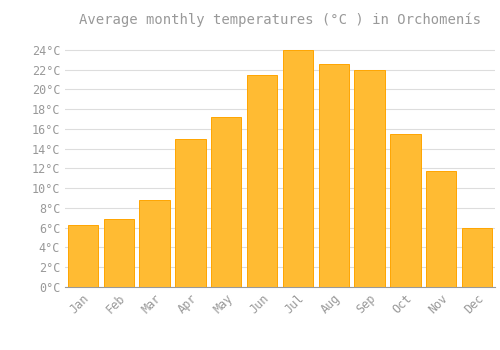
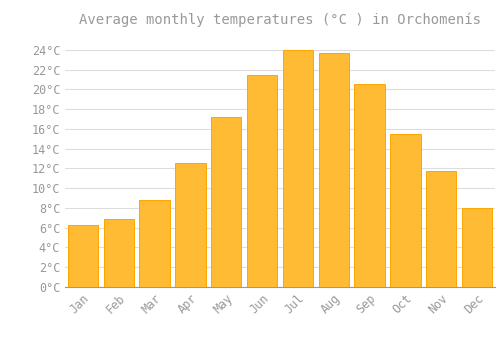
Apr: 15.0°C -> 12.5°C
Aug: 22.6°C -> 23.7°C
Sep: 22.0°C -> 20.5°C
Dec: 6.0°C -> 8.0°C
